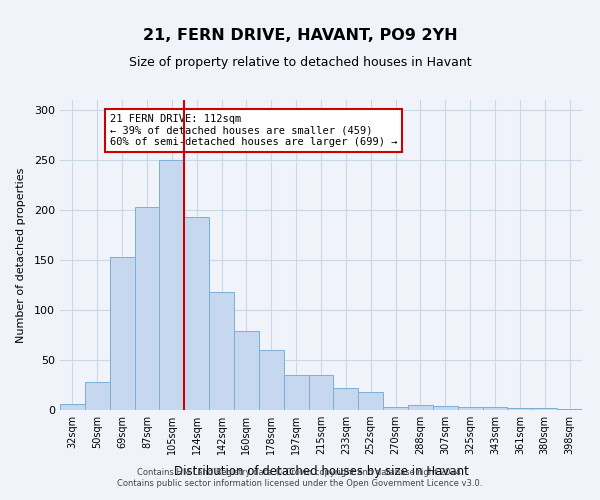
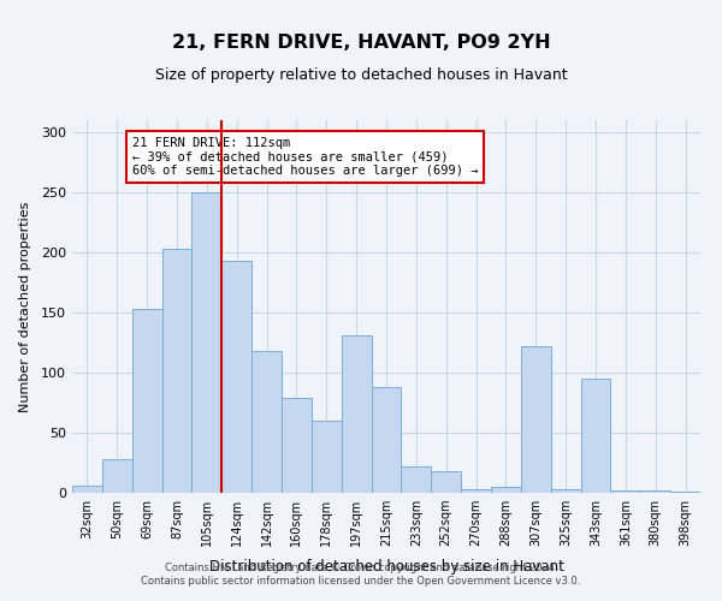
197sqm: 35 -> 131
215sqm: 35 -> 88
307sqm: 4 -> 122
343sqm: 3 -> 95
